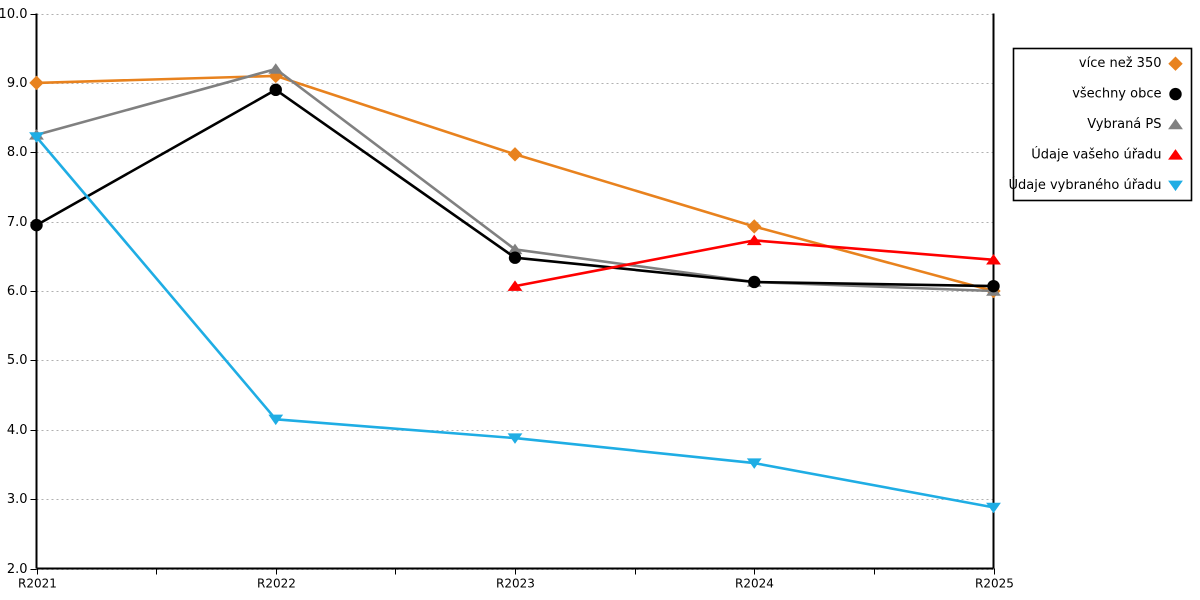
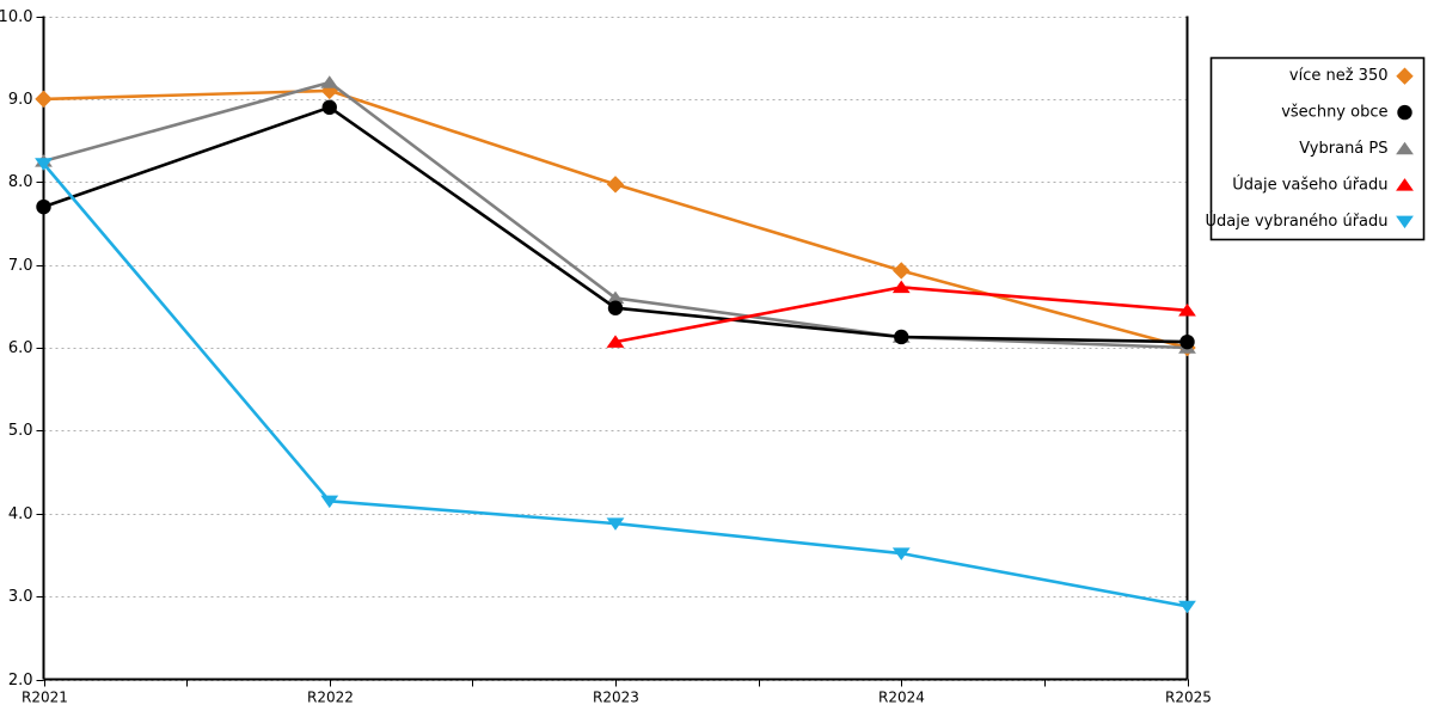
všechny obce/R2021: 7.0 -> 7.7
